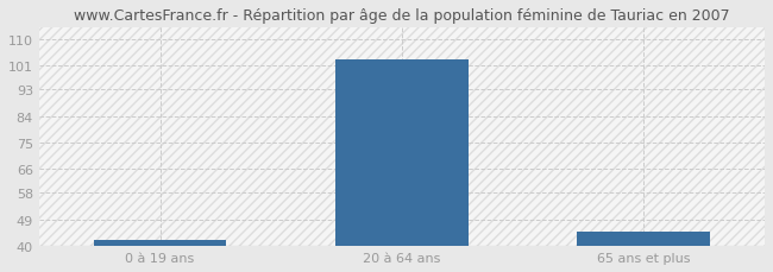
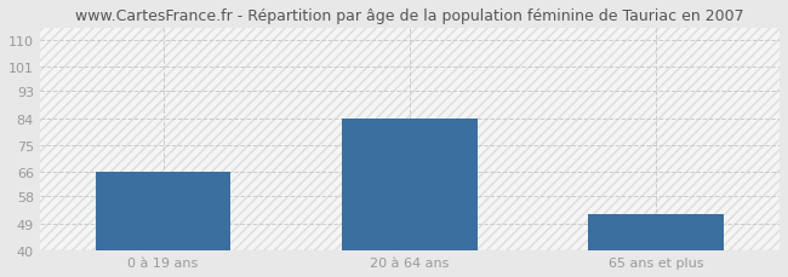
0 à 19 ans: 42 -> 66
20 à 64 ans: 103 -> 84
65 ans et plus: 45 -> 52
